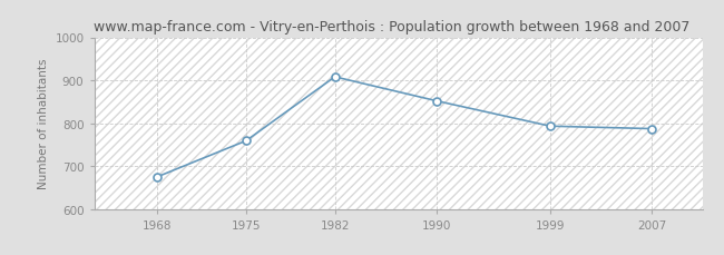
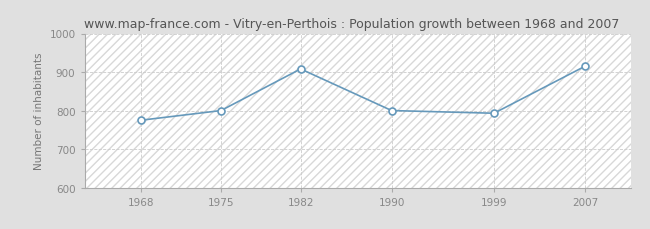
1968: 675 -> 775
1975: 759 -> 800
1990: 852 -> 800
2007: 787 -> 915
